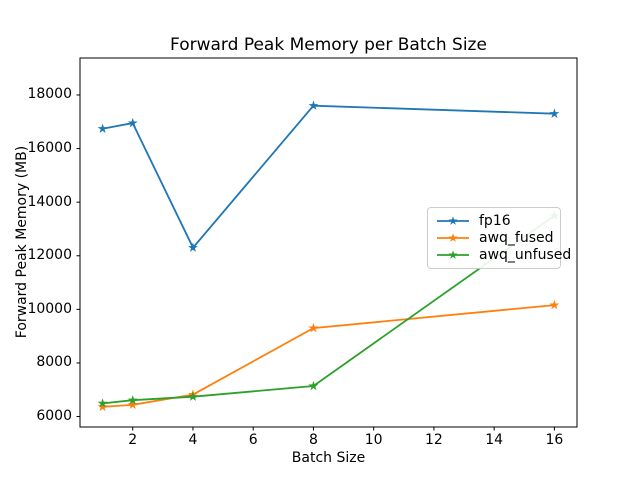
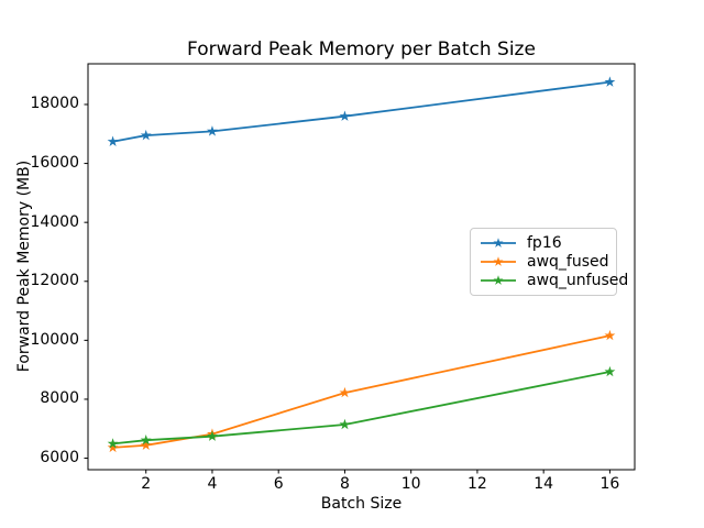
fp16/4: 12300 -> 17100
awq_fused/8: 9300 -> 8200
fp16/16: 17300 -> 18800
awq_unfused/16: 13500 -> 8900
